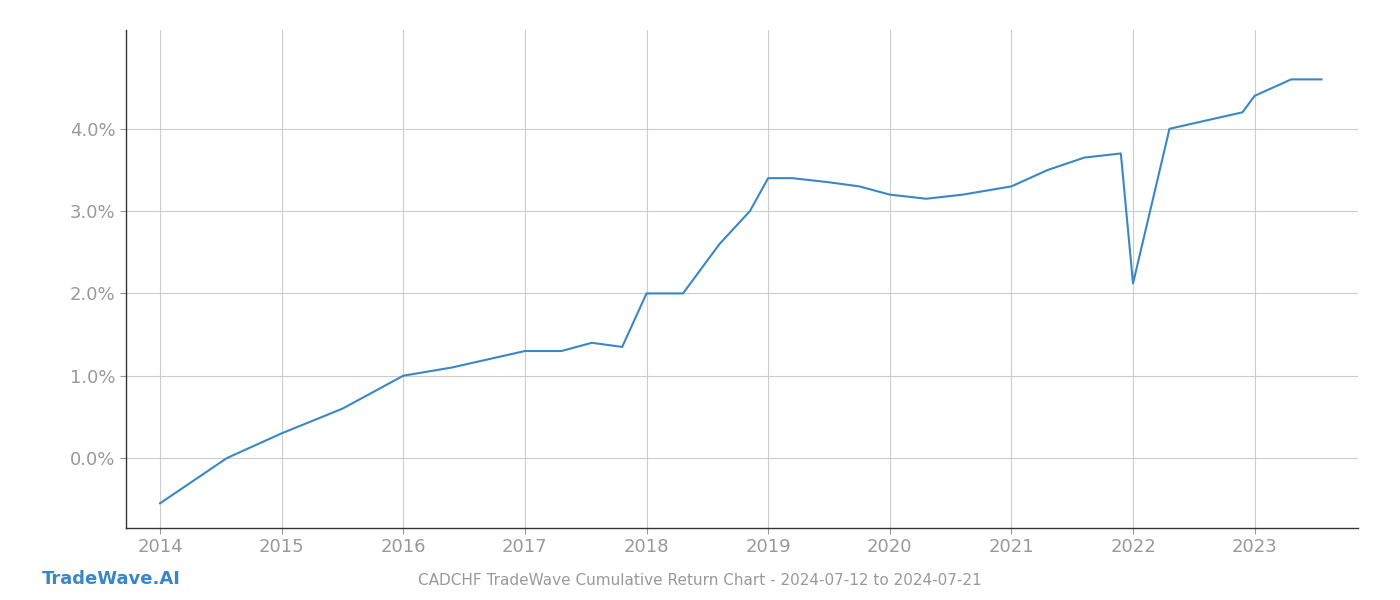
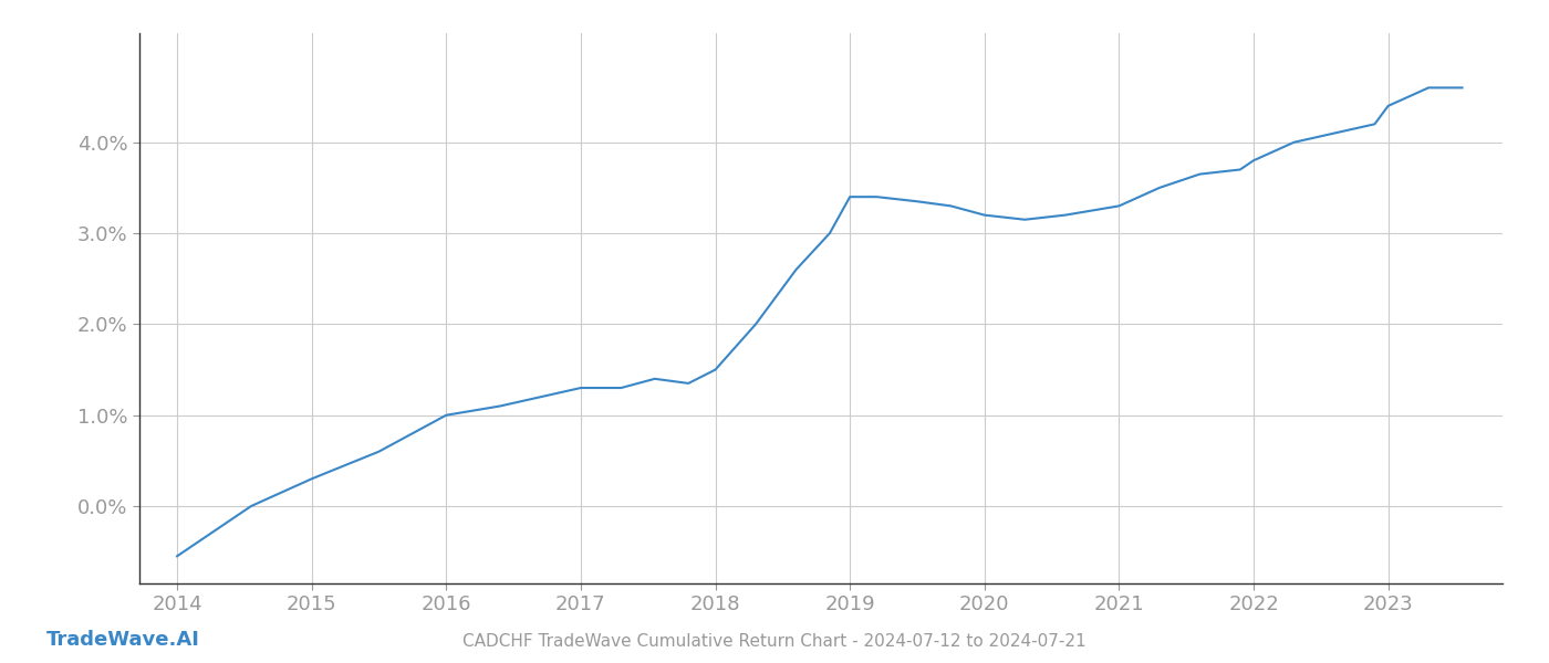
2018: 2.00% -> 1.50%
2022: 2.12% -> 3.80%
